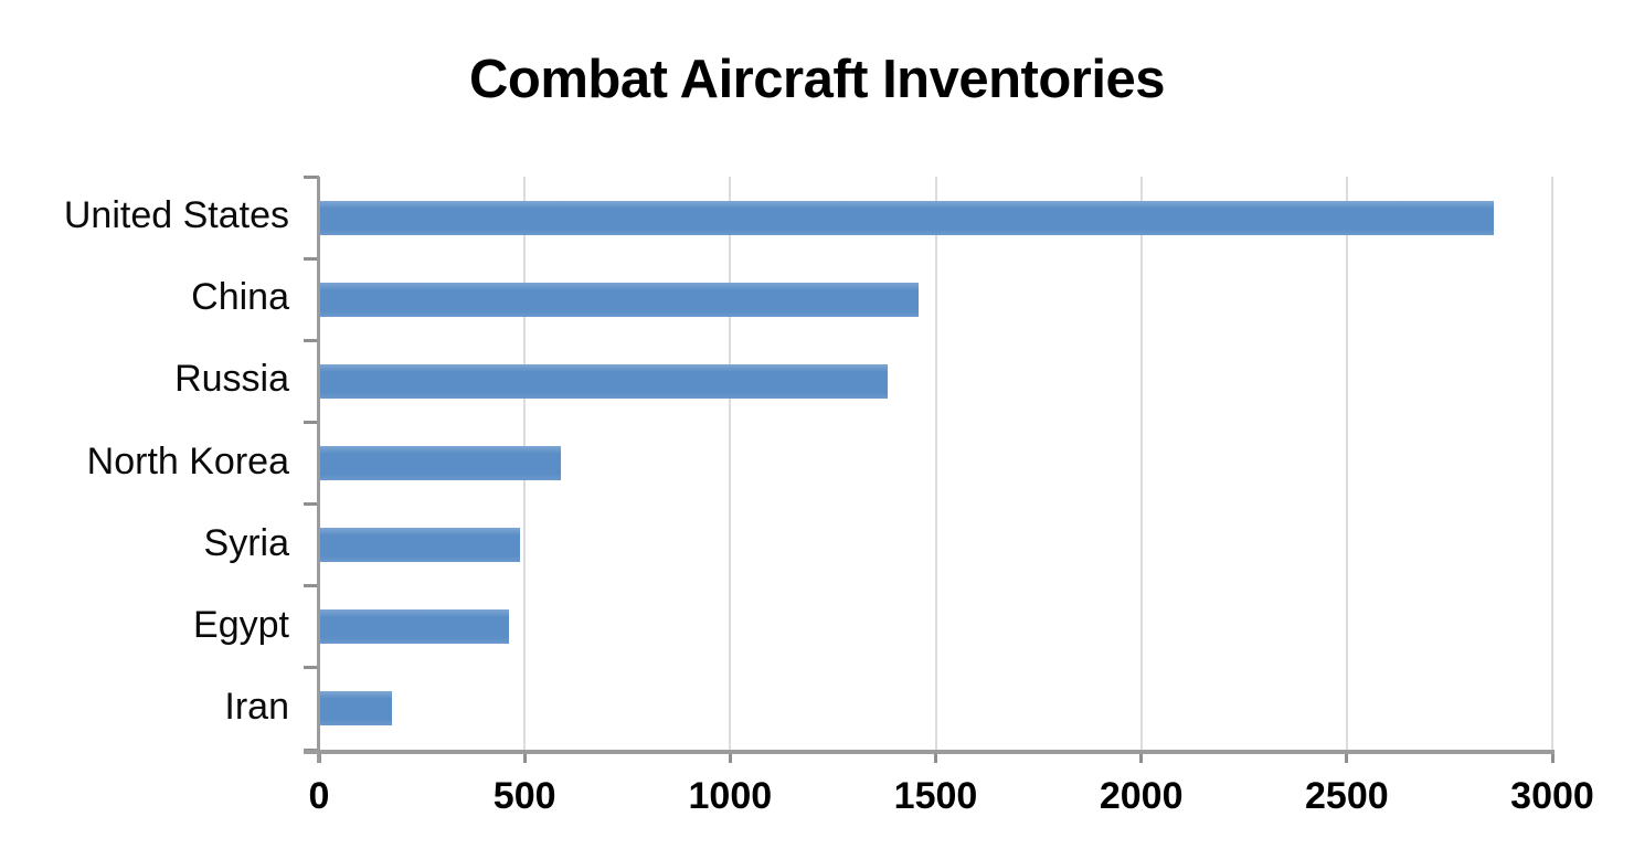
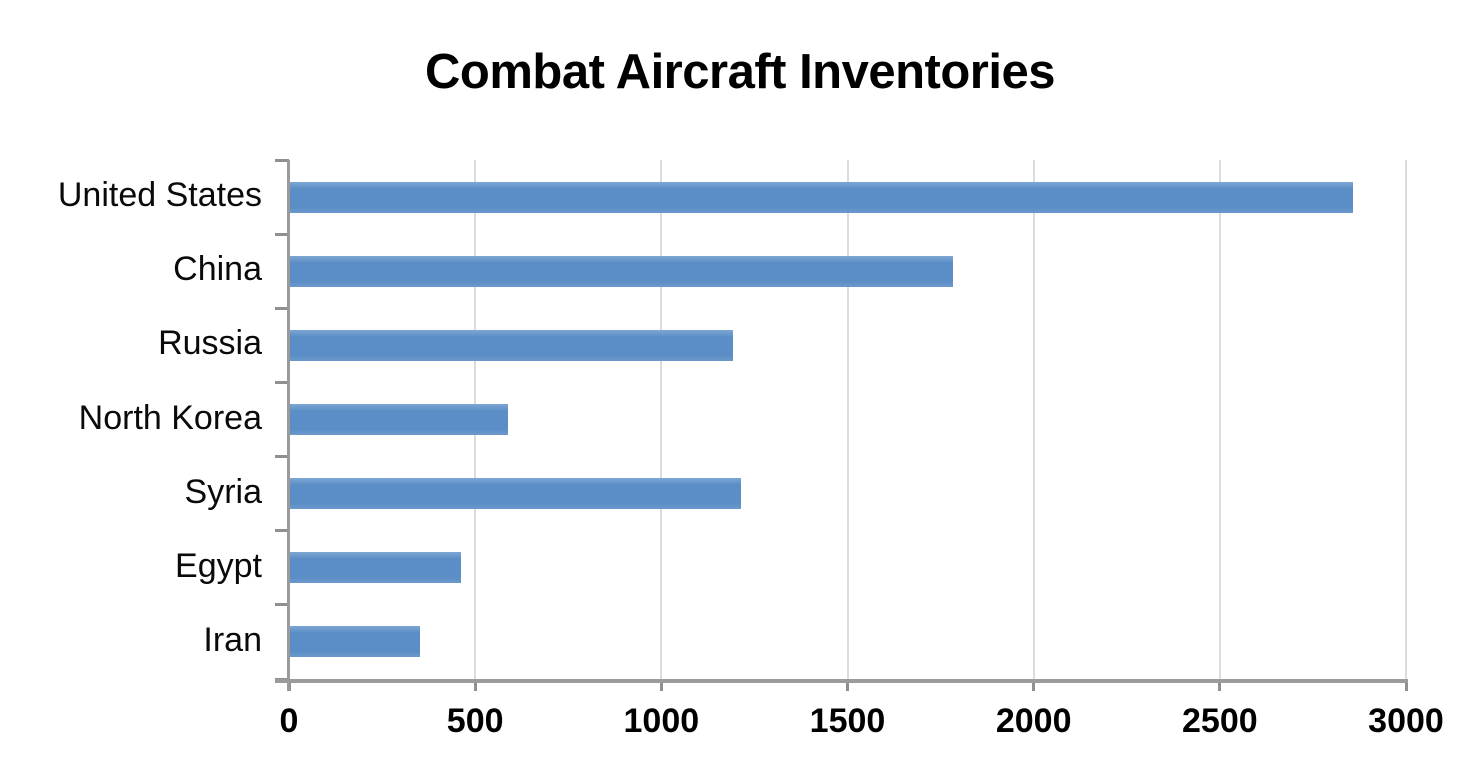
China: 1460 -> 1780
Russia: 1380 -> 1190
Syria: 480 -> 1210
Iran: 180 -> 350
